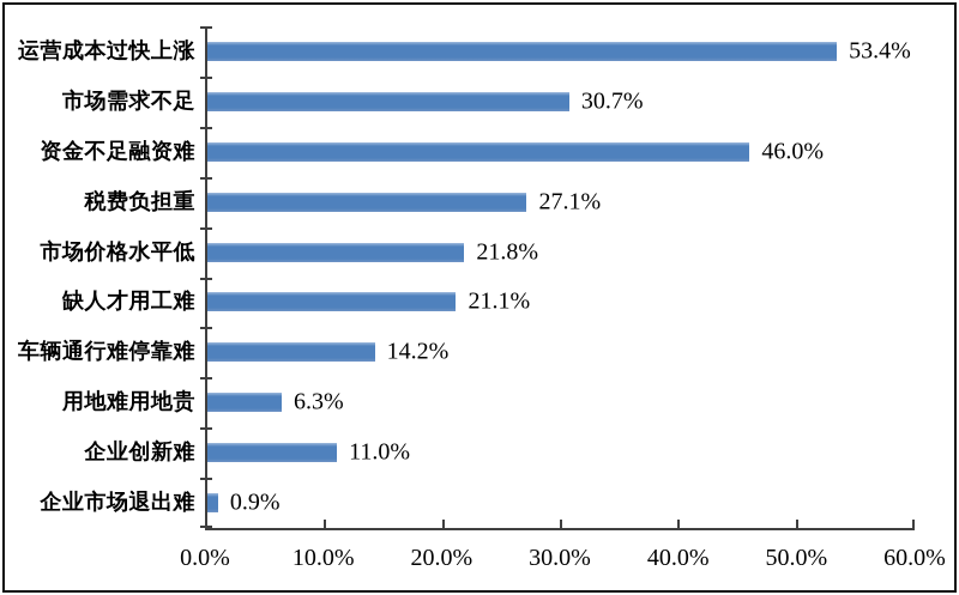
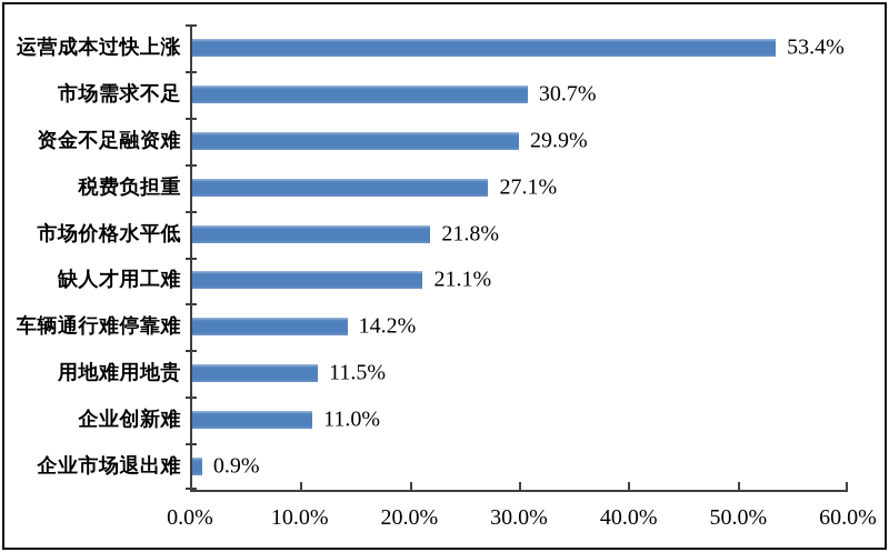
资金不足融资难: 46.0% -> 29.9%
用地难用地贵: 6.3% -> 11.5%
